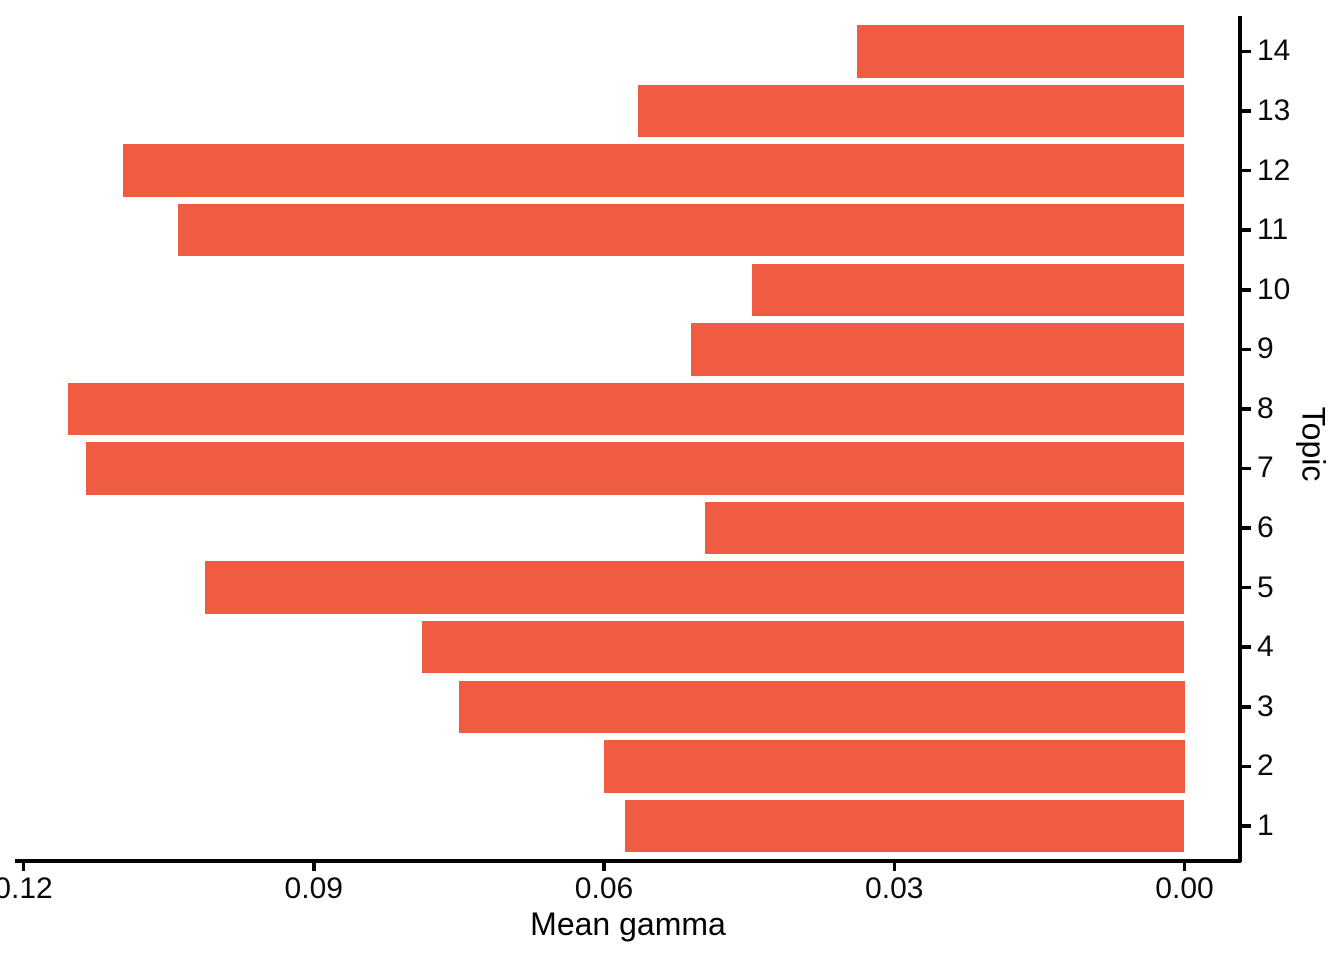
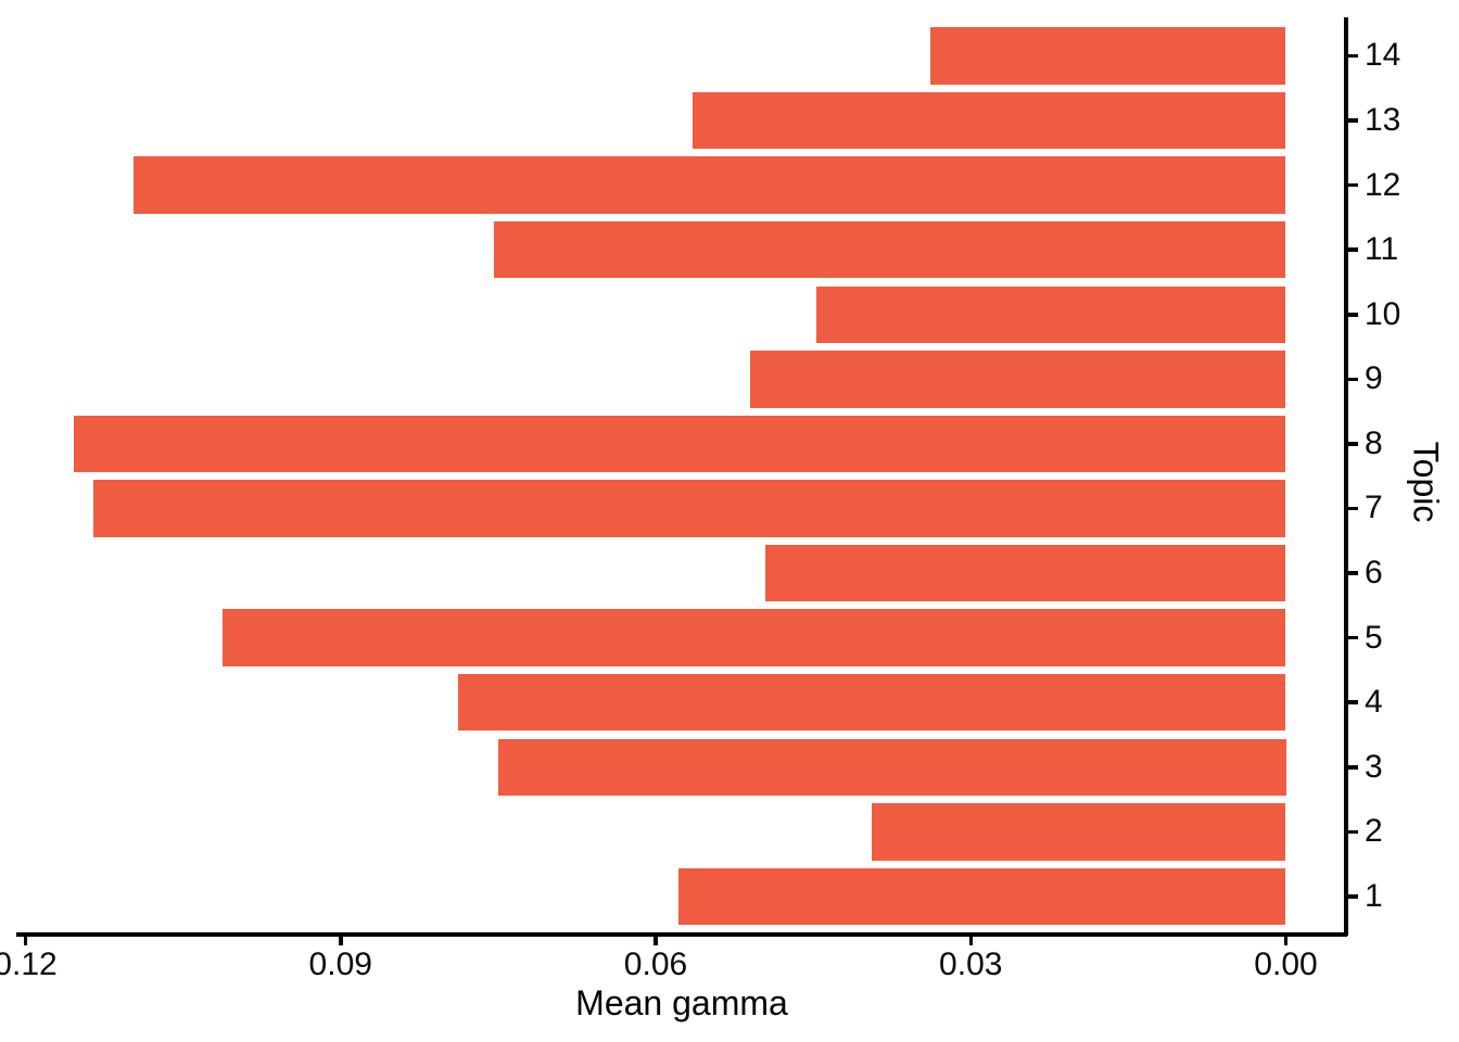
2: 0.060 -> 0.039
11: 0.104 -> 0.075
